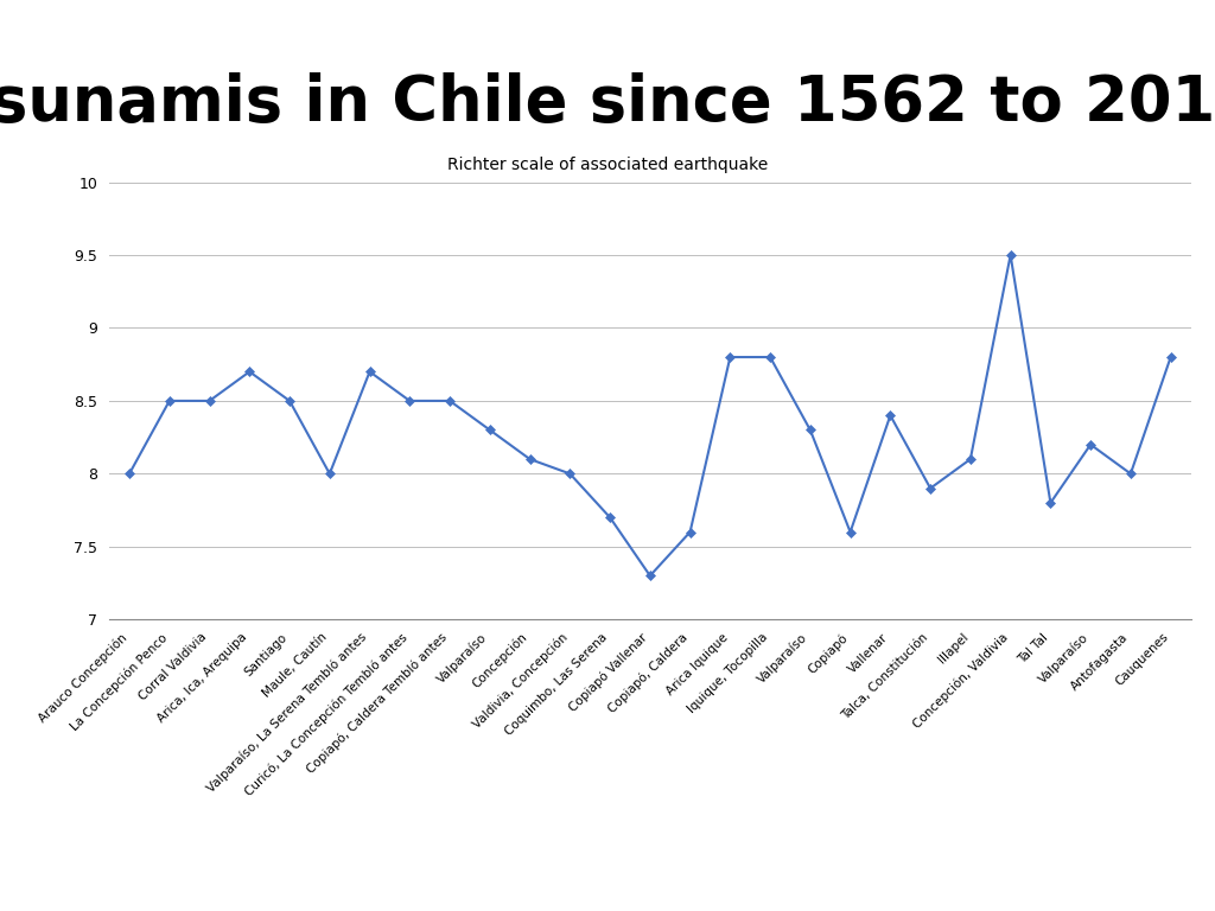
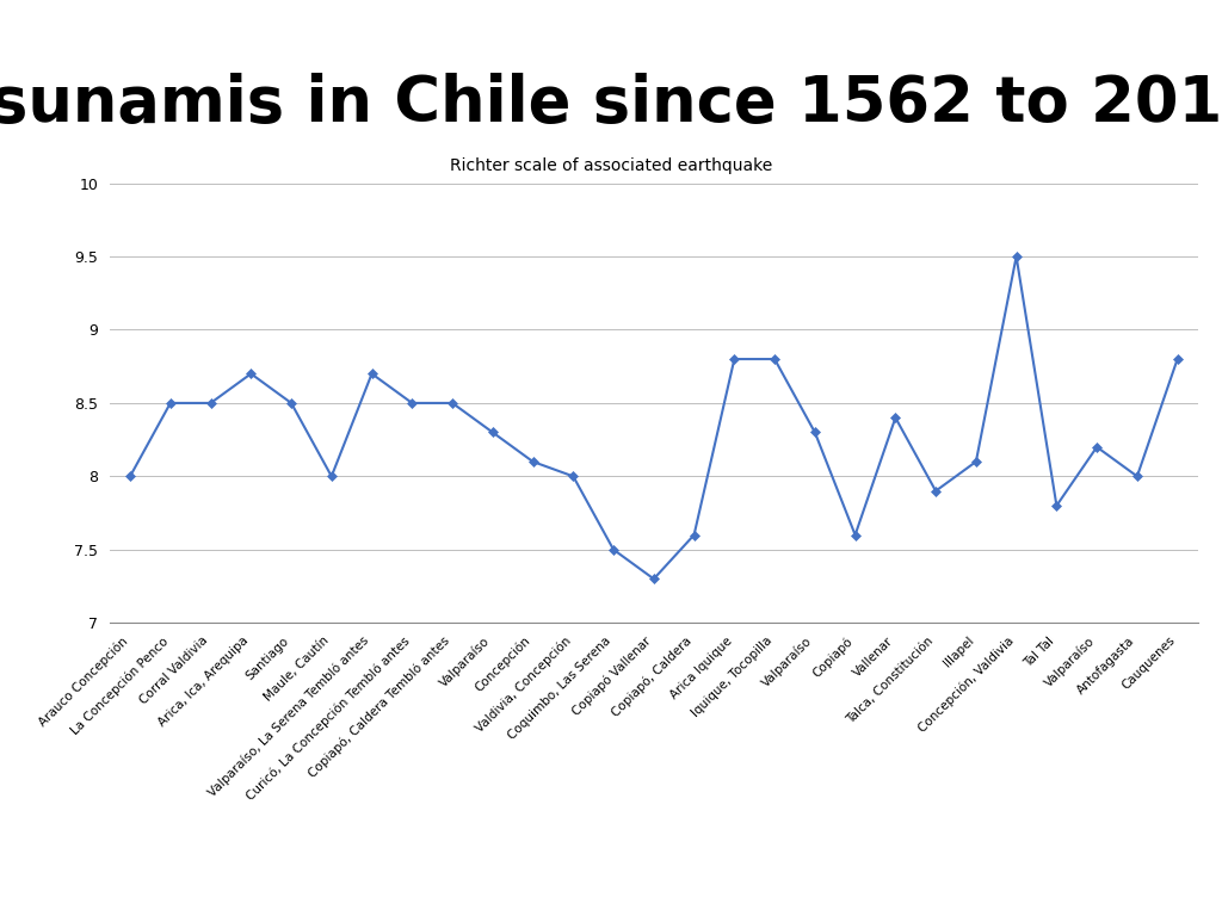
Coquimbo, Las Serena: 7.7 -> 7.5
